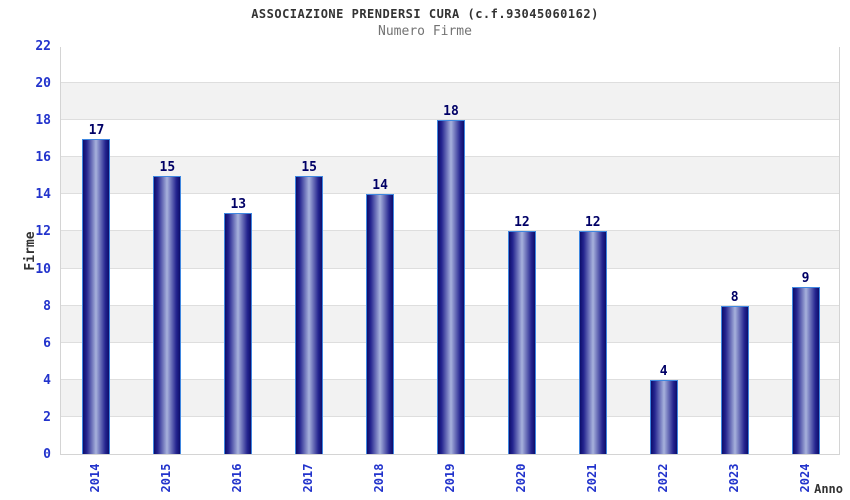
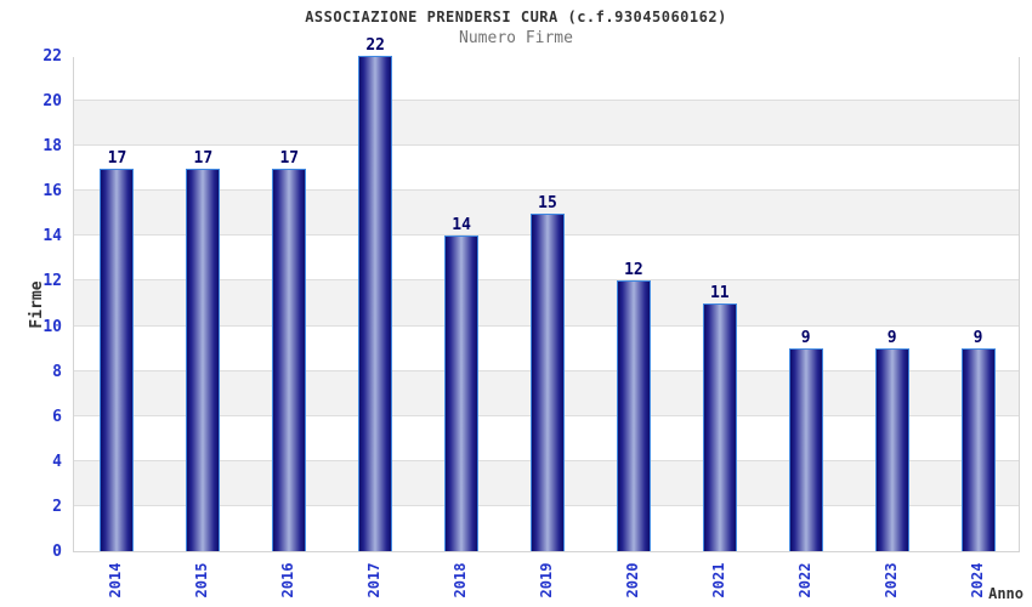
2015: 15 -> 17
2016: 13 -> 17
2017: 15 -> 22
2019: 18 -> 15
2021: 12 -> 11
2022: 4 -> 9
2023: 8 -> 9
